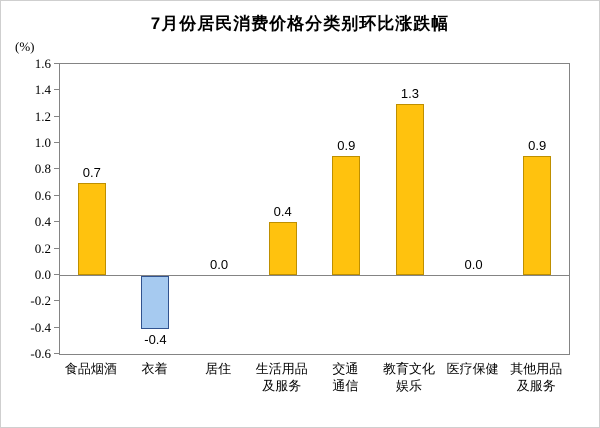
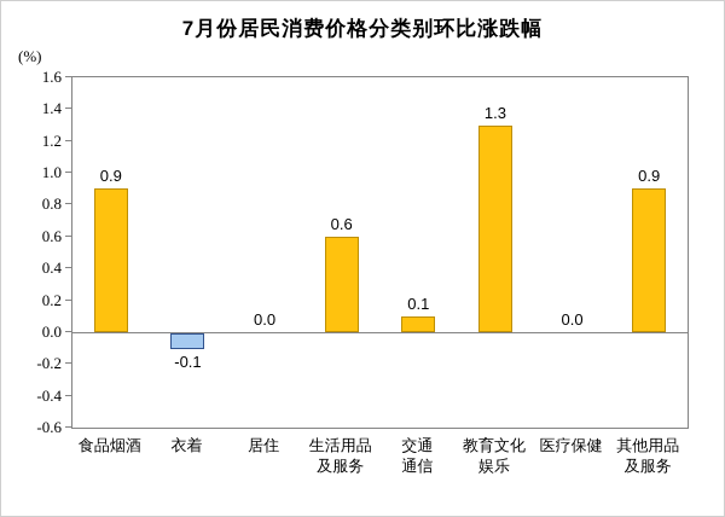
食品烟酒: 0.7 -> 0.9
衣着: -0.4 -> -0.1
生活用品 及服务: 0.4 -> 0.6
交通 通信: 0.9 -> 0.1
